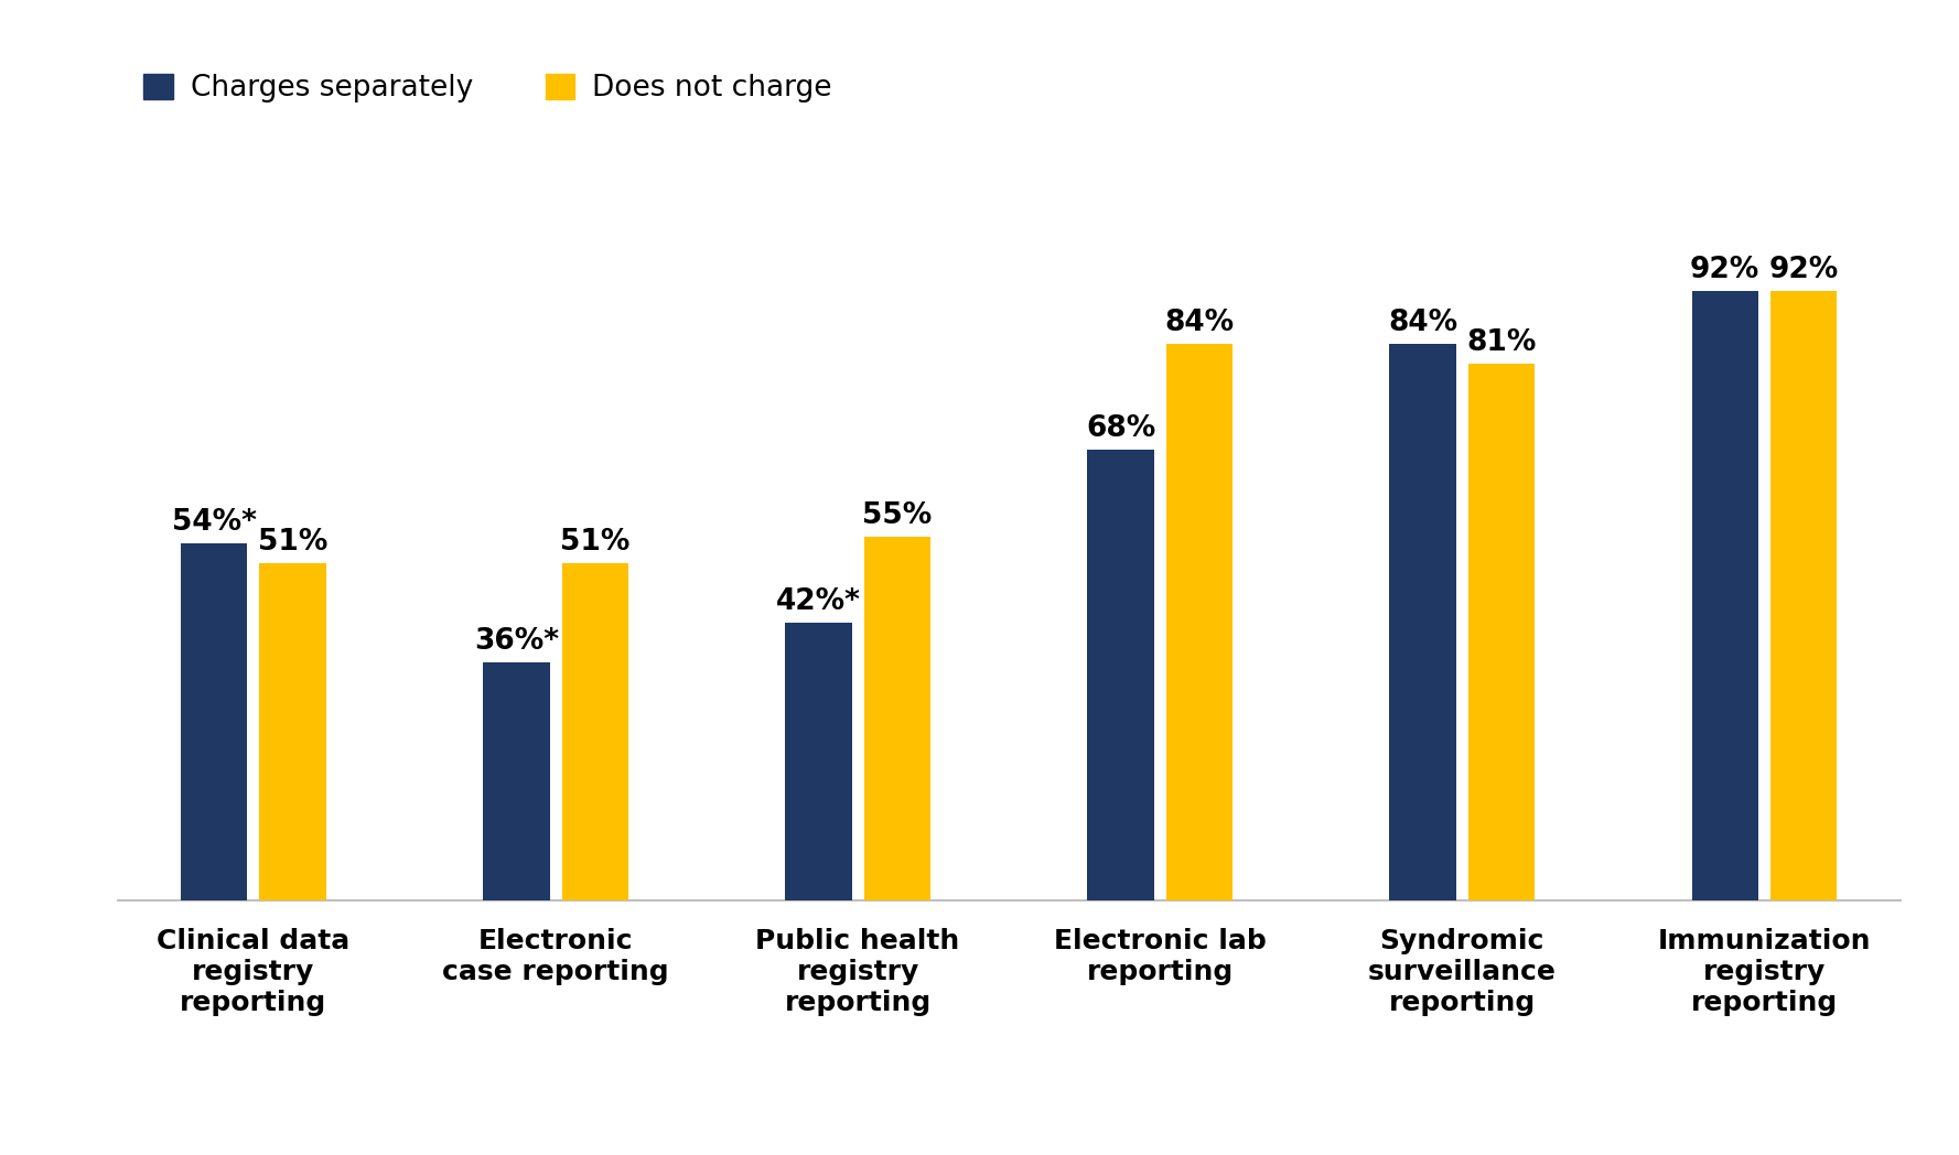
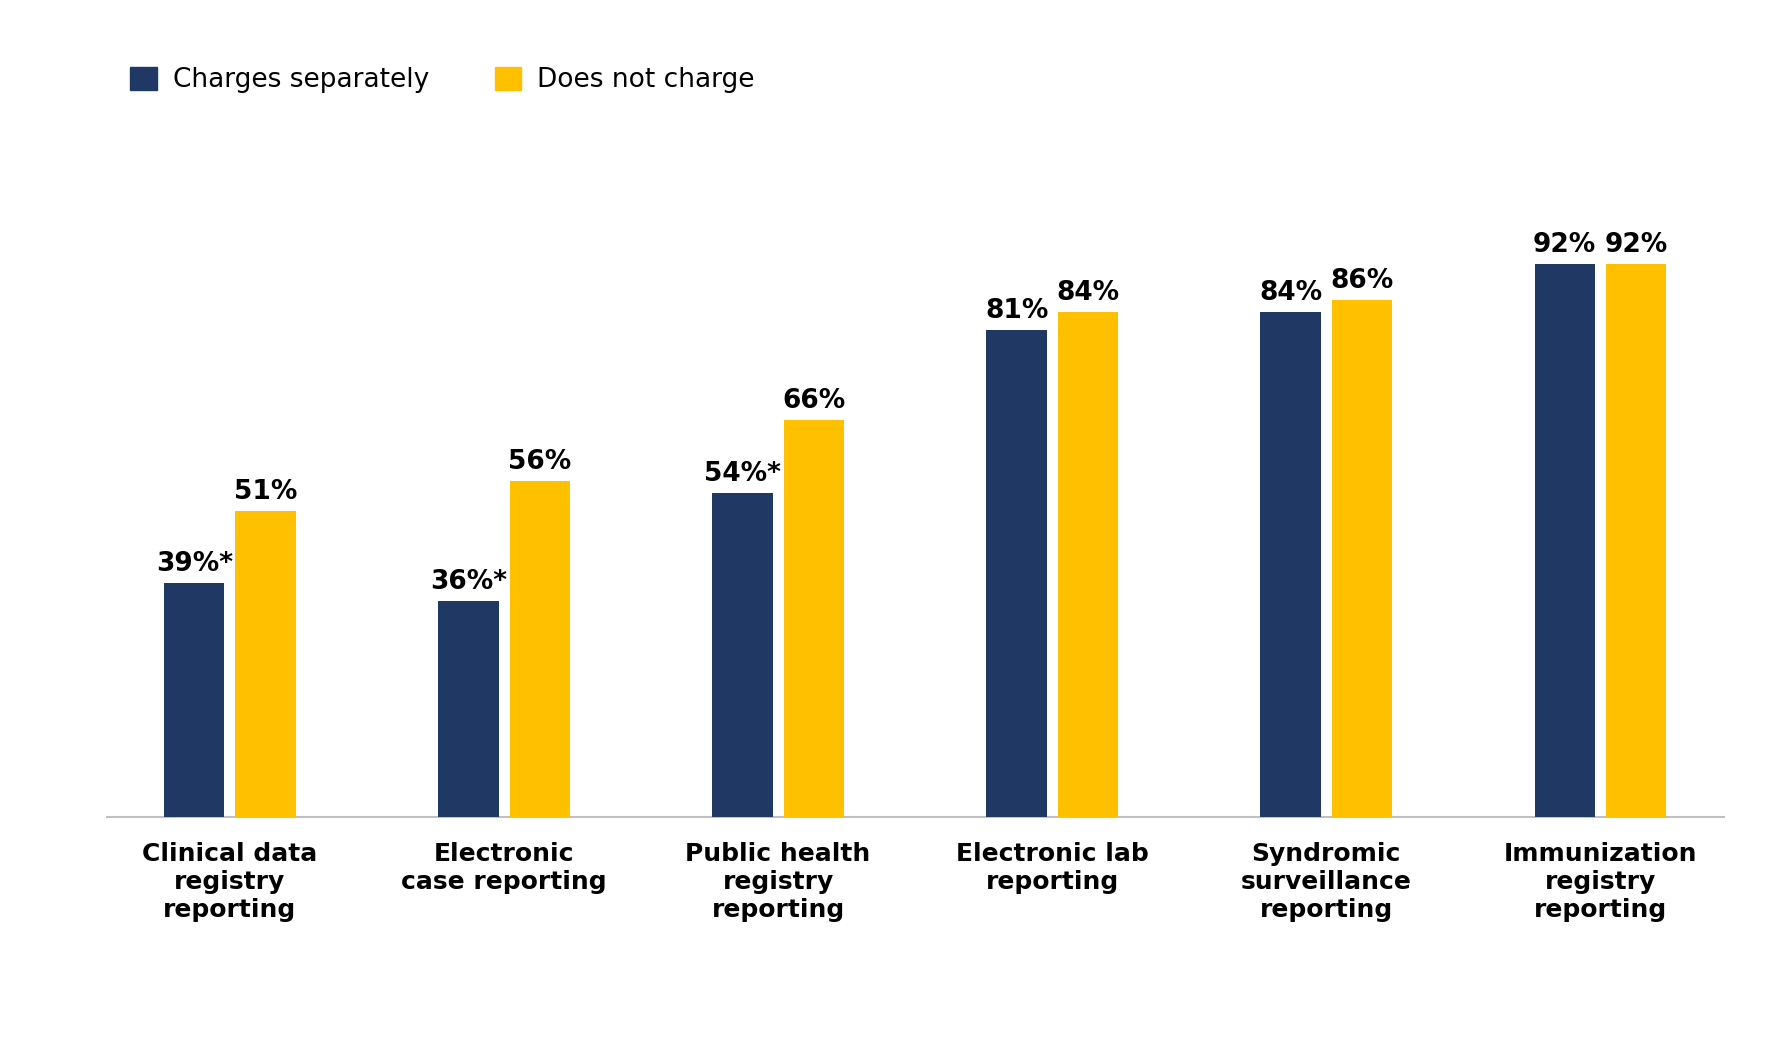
Charges separately/Clinical data registry reporting: 54%* -> 39%*
Does not charge/Electronic case reporting: 51% -> 56%
Charges separately/Public health registry reporting: 42%* -> 54%*
Does not charge/Public health registry reporting: 55% -> 66%
Charges separately/Electronic lab reporting: 68% -> 81%
Does not charge/Syndromic surveillance reporting: 81% -> 86%
